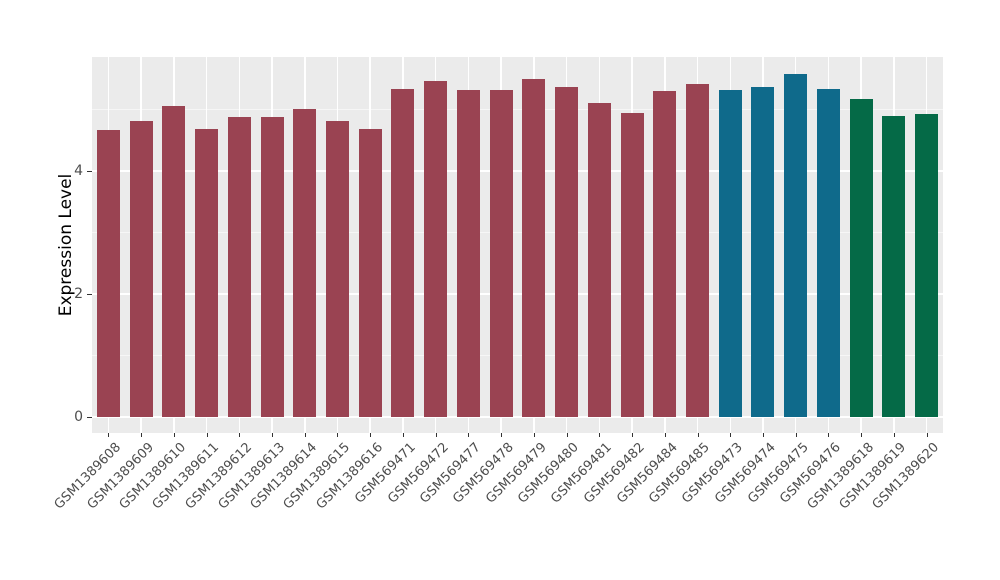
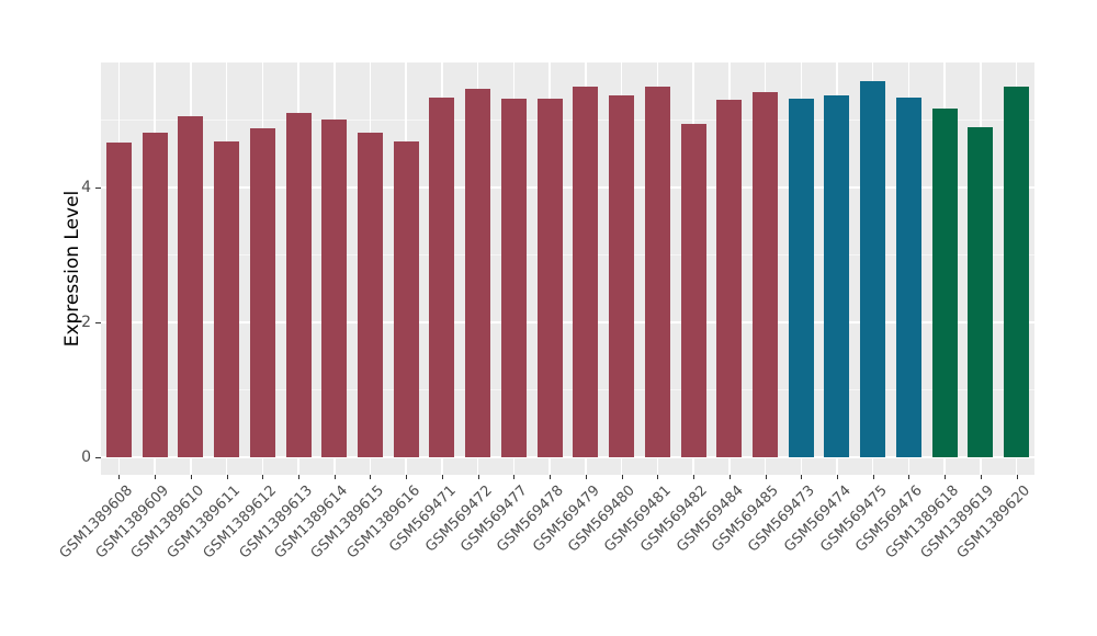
GSM1389613: 4.9 -> 5.1
GSM569481: 5.1 -> 5.5
GSM1389620: 4.9 -> 5.5
